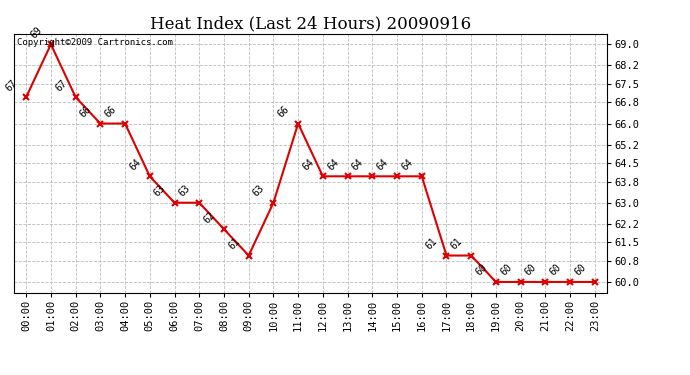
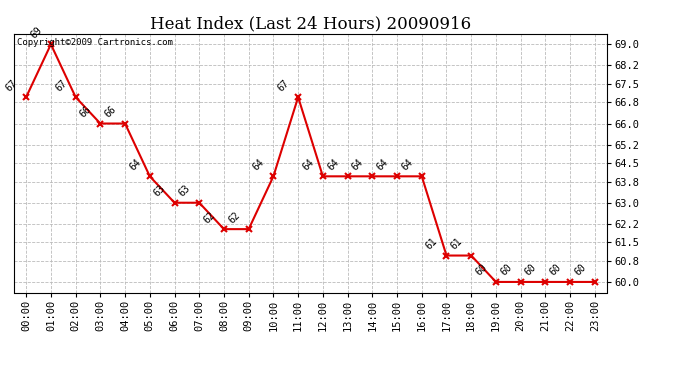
09:00: 61 -> 62
10:00: 63 -> 64
11:00: 66 -> 67
